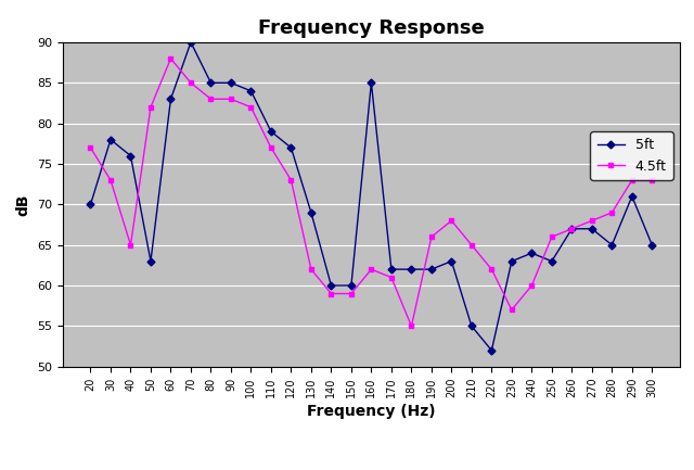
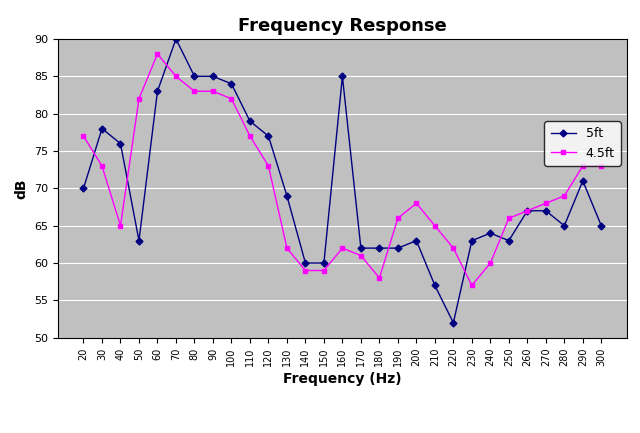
4.5ft/180: 55 -> 58
5ft/210: 55 -> 57
